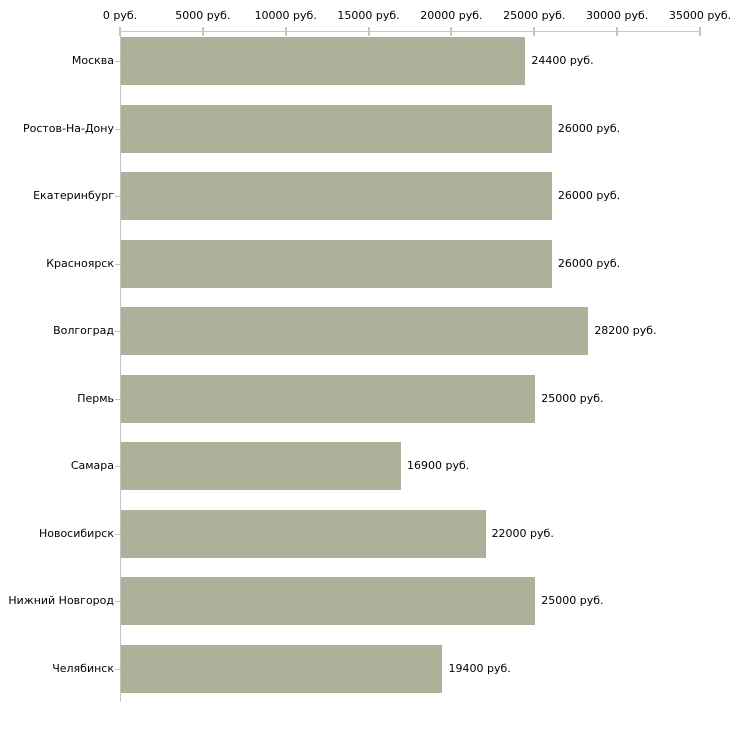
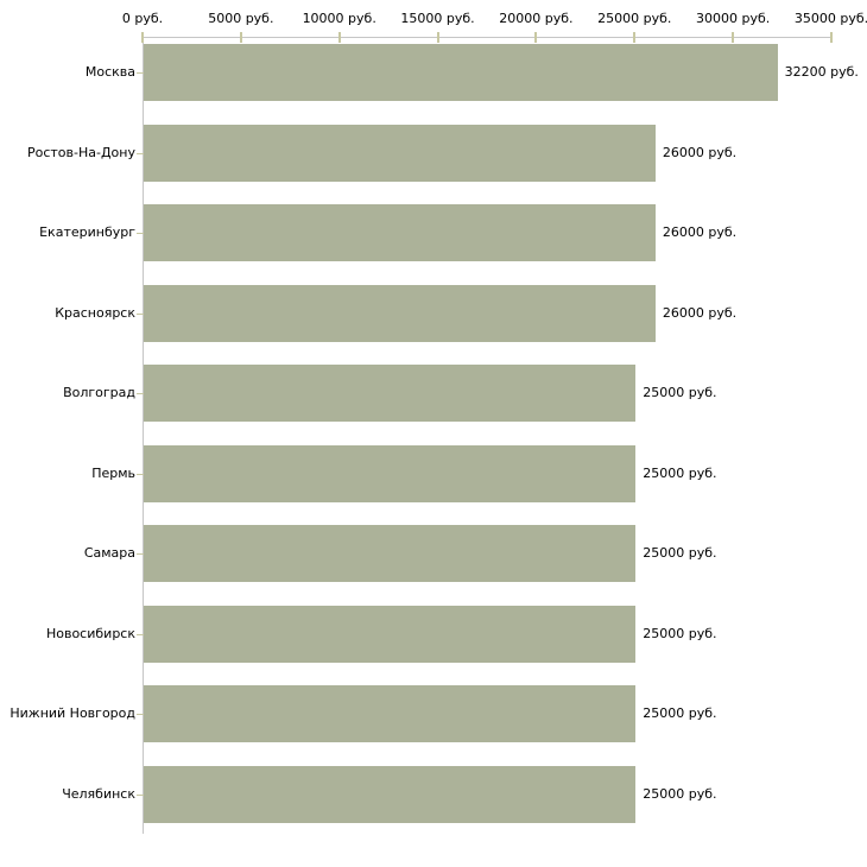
Москва: 24400 -> 32200
Волгоград: 28200 -> 25000
Самара: 16900 -> 25000
Новосибирск: 22000 -> 25000
Челябинск: 19400 -> 25000
